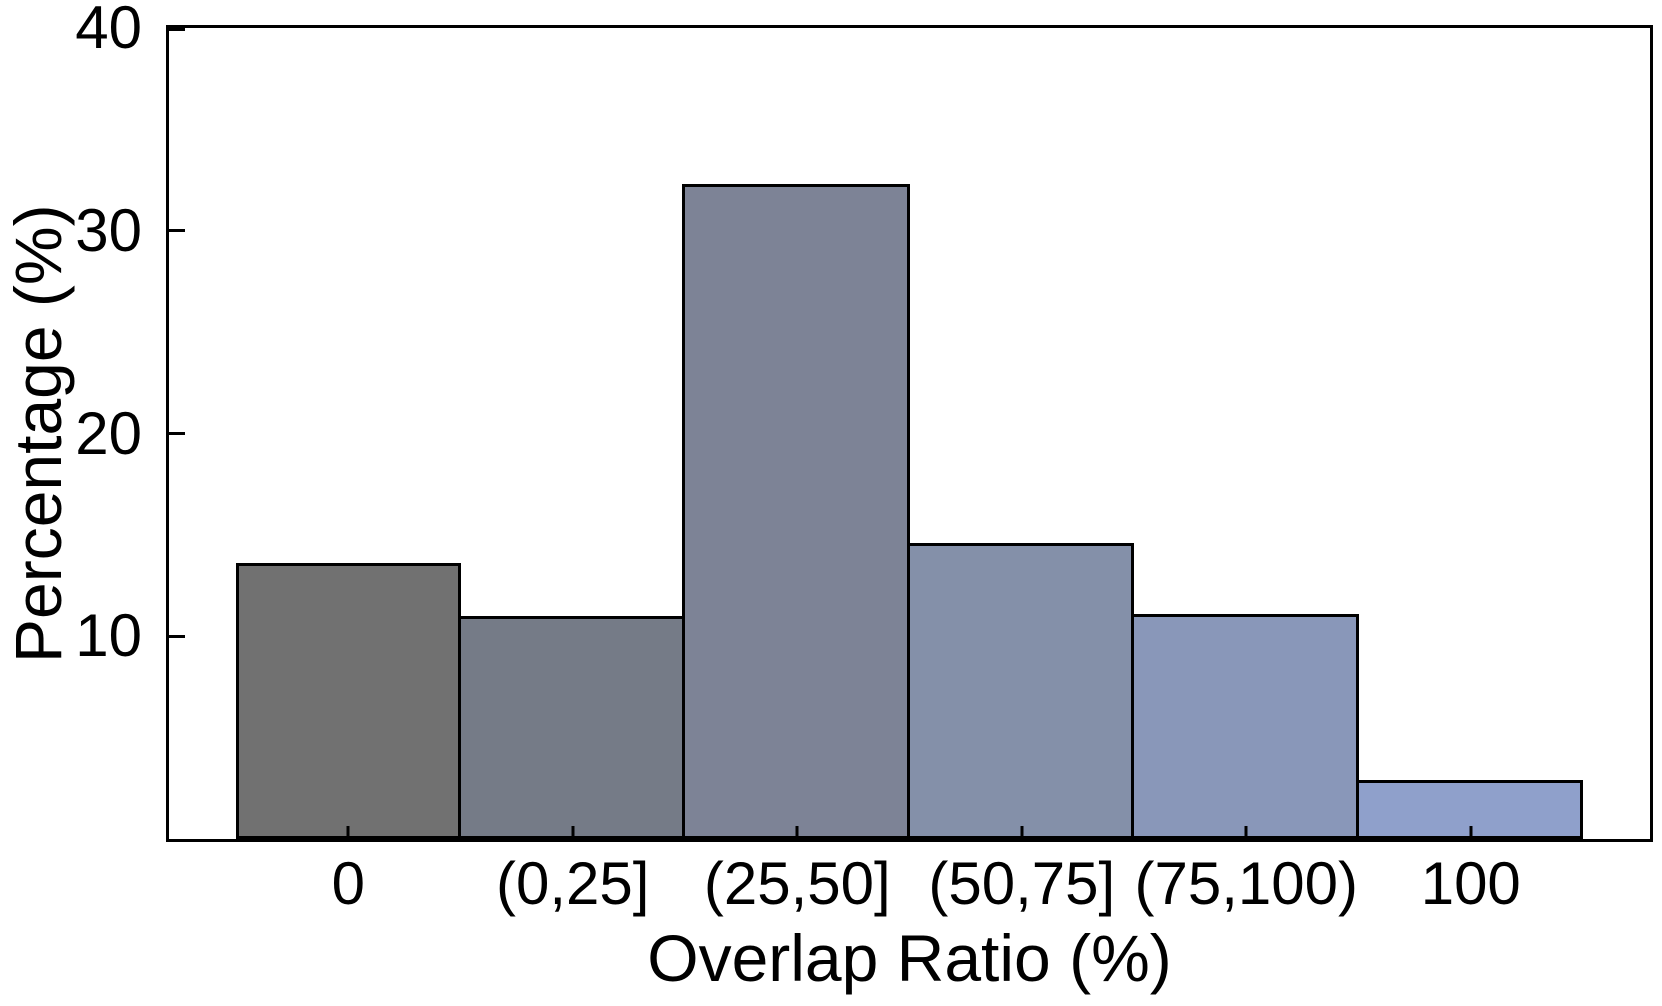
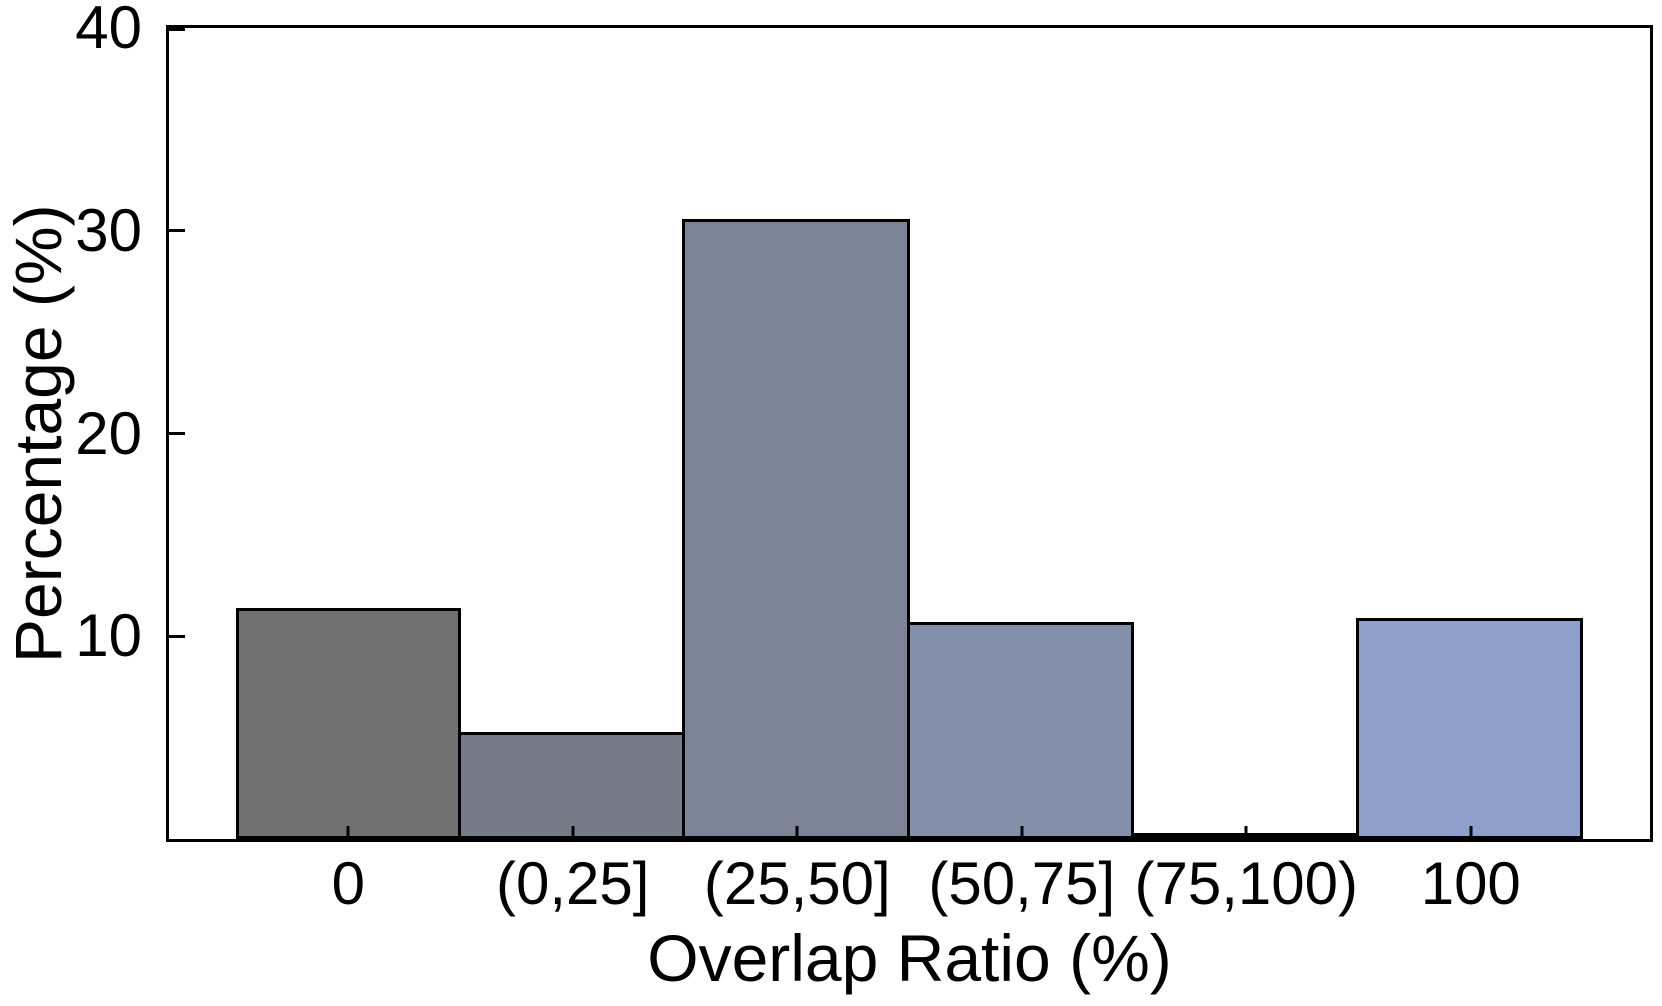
0: 13.6 -> 11.4
(0,25]: 11.0 -> 5.3
(25,50]: 32.3 -> 30.6
(50,75]: 14.6 -> 10.7
(75,100): 11.1 -> 0.2
100: 2.9 -> 10.9
